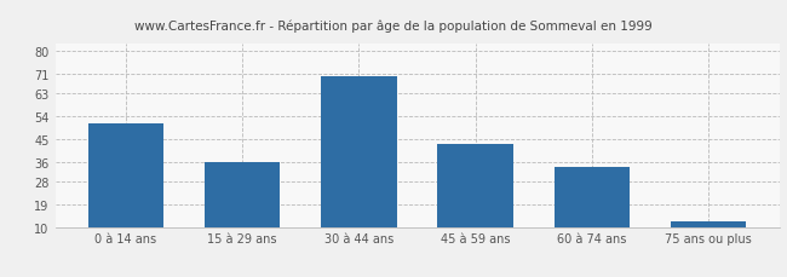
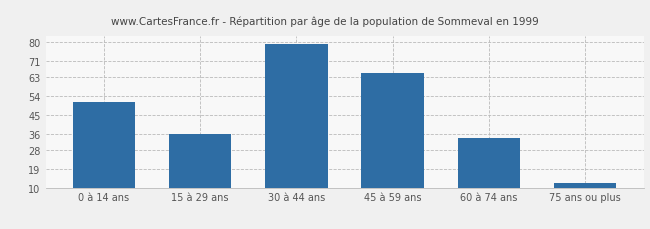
30 à 44 ans: 70 -> 79
45 à 59 ans: 43 -> 65
